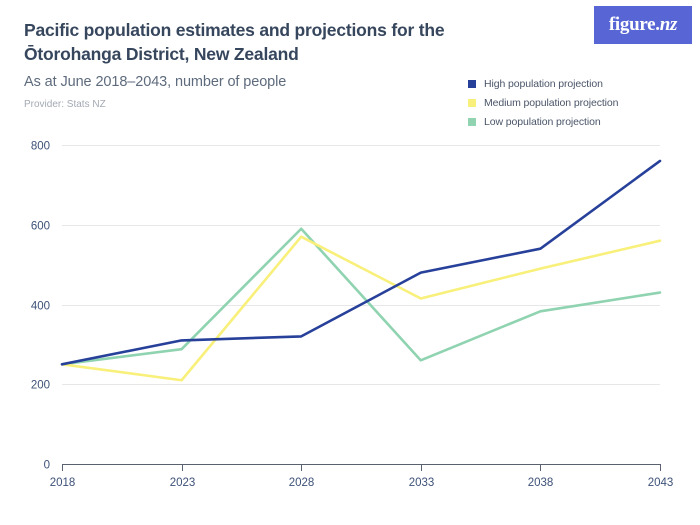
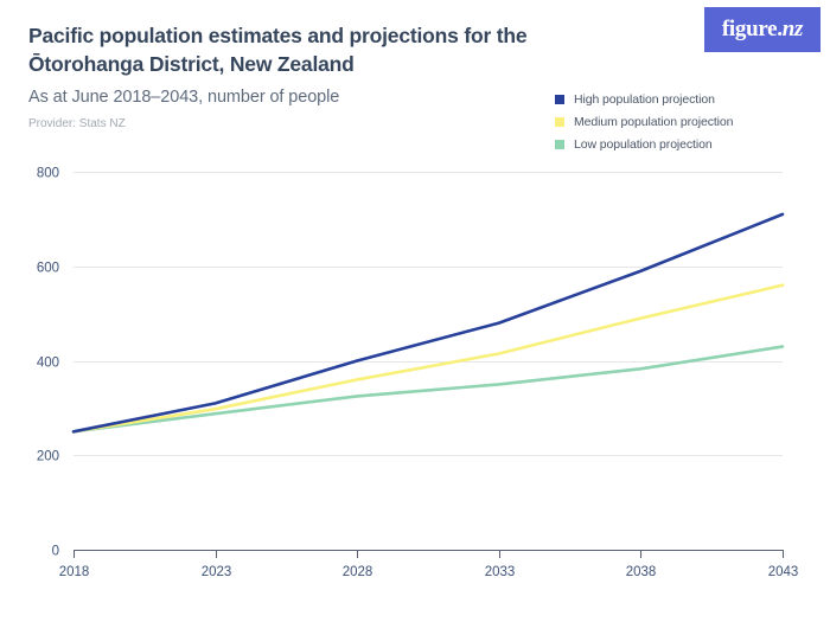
Medium population projection/2023: 210 -> 300
High population projection/2028: 320 -> 400
Medium population projection/2028: 570 -> 360
Low population projection/2028: 590 -> 320
Low population projection/2033: 260 -> 350
High population projection/2038: 540 -> 590
High population projection/2043: 760 -> 710
